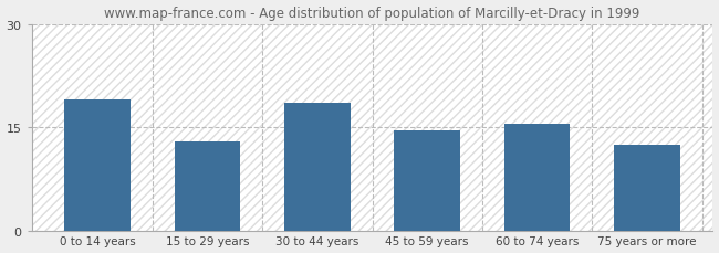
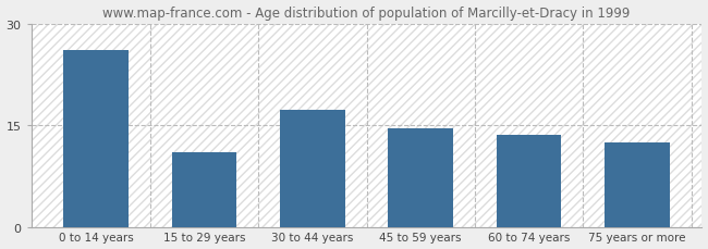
0 to 14 years: 19.0 -> 26.0
15 to 29 years: 13.0 -> 11.0
30 to 44 years: 18.5 -> 17.2
60 to 74 years: 15.5 -> 13.6
